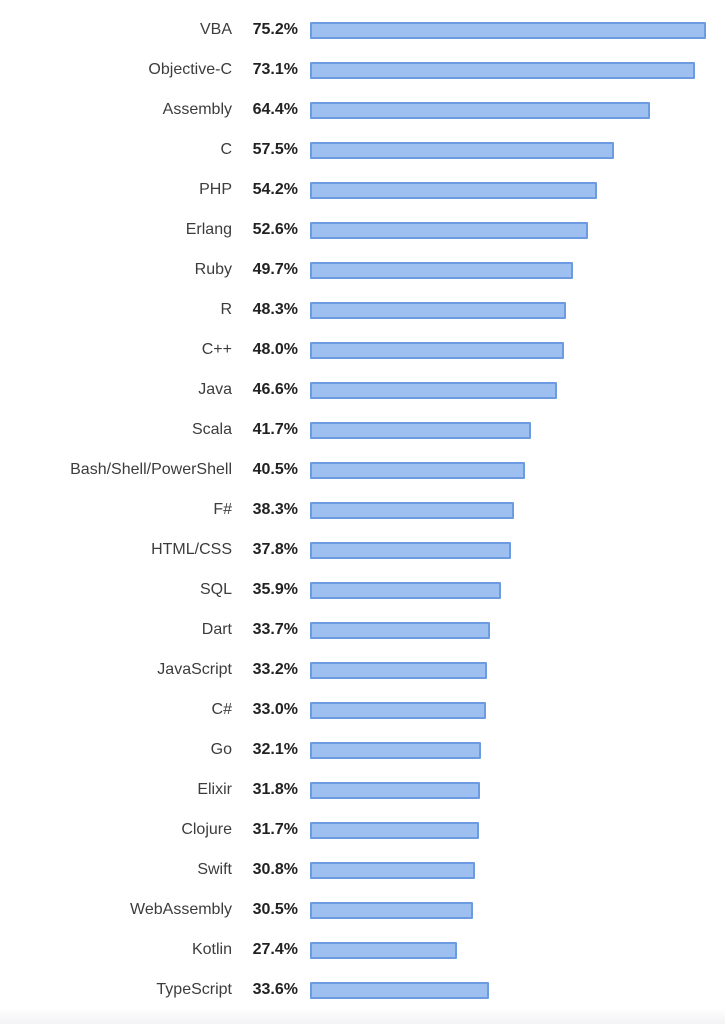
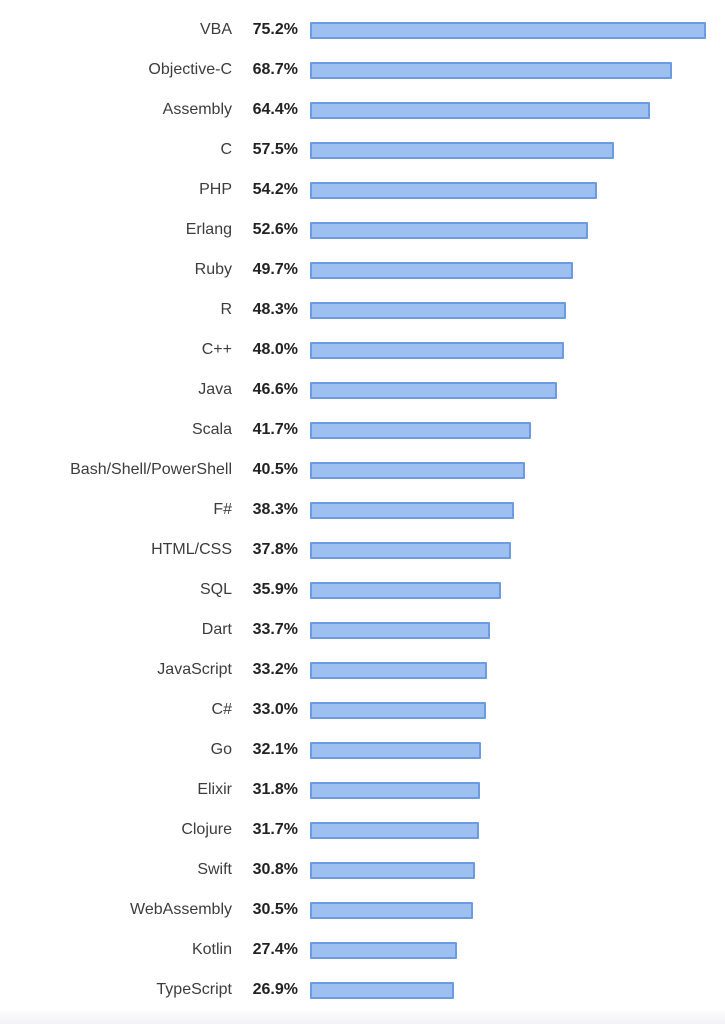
Objective-C: 73.1% -> 68.7%
TypeScript: 33.6% -> 26.9%
